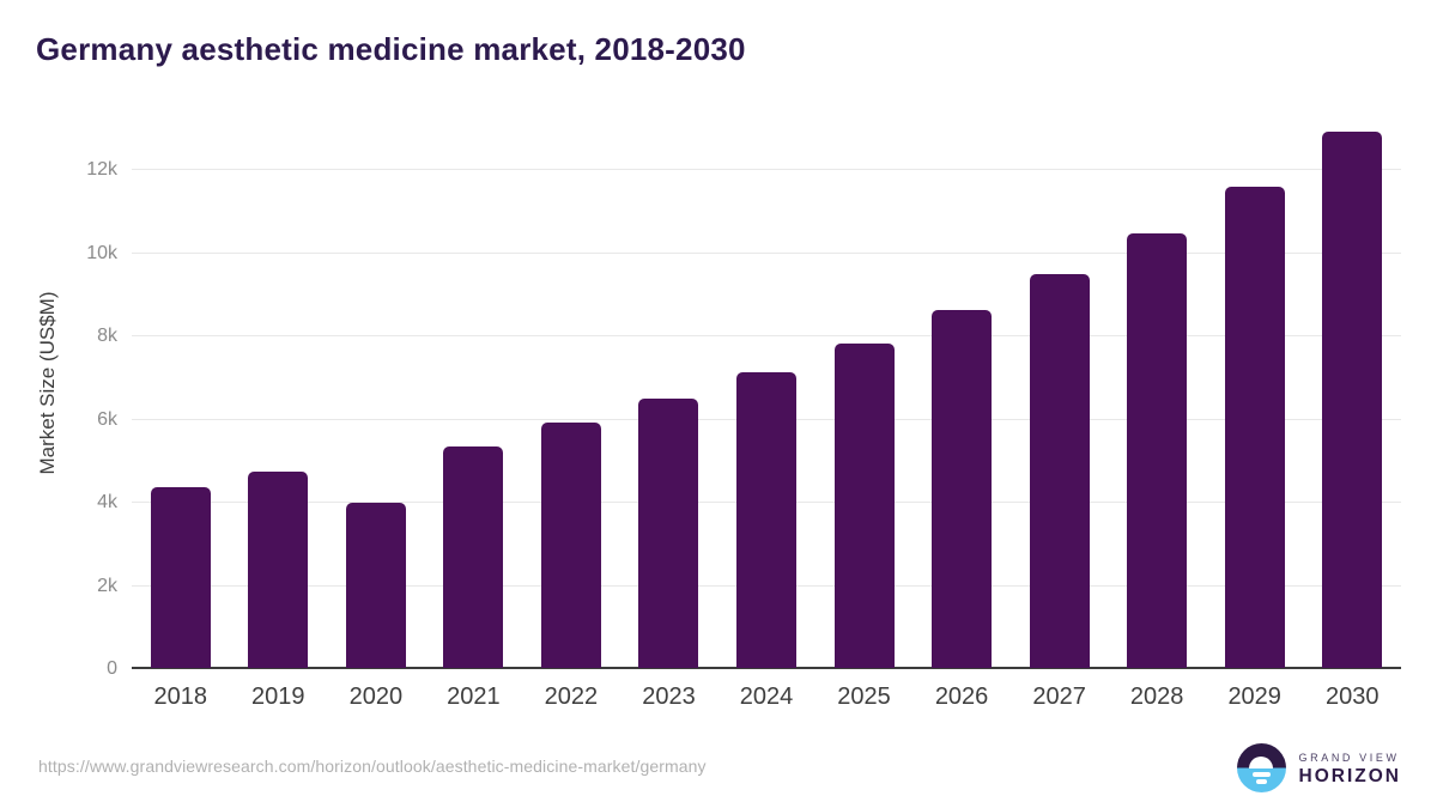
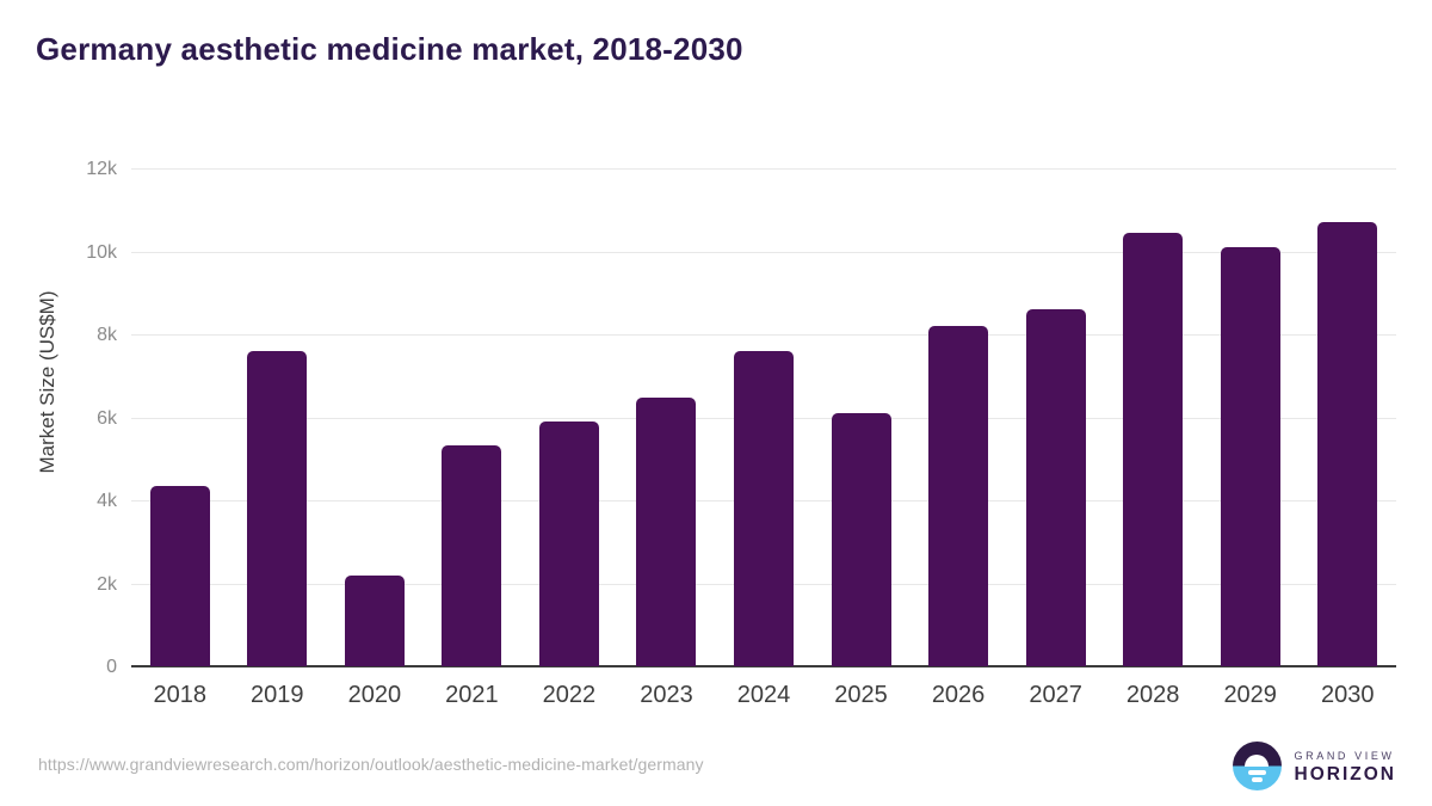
2019: 4.7k -> 7.6k
2020: 4.0k -> 2.2k
2024: 7.1k -> 7.6k
2025: 7.8k -> 6.1k
2026: 8.6k -> 8.2k
2027: 9.5k -> 8.6k
2029: 11.6k -> 10.1k
2030: 12.9k -> 10.7k
